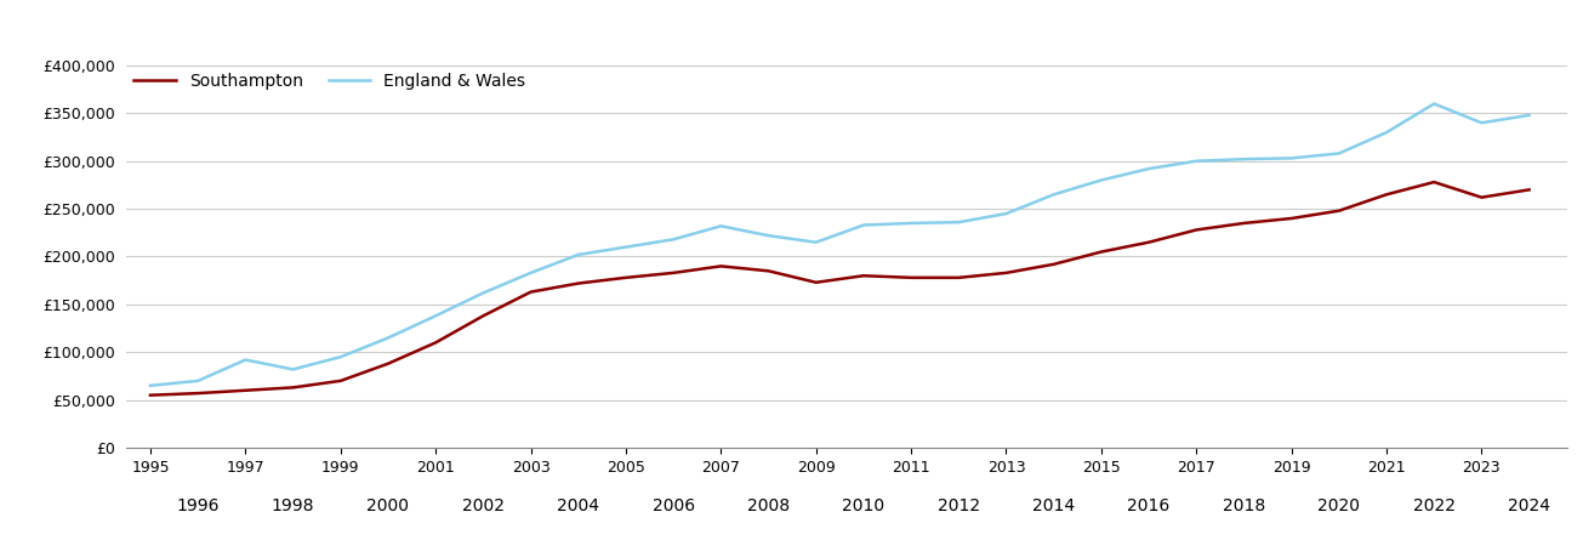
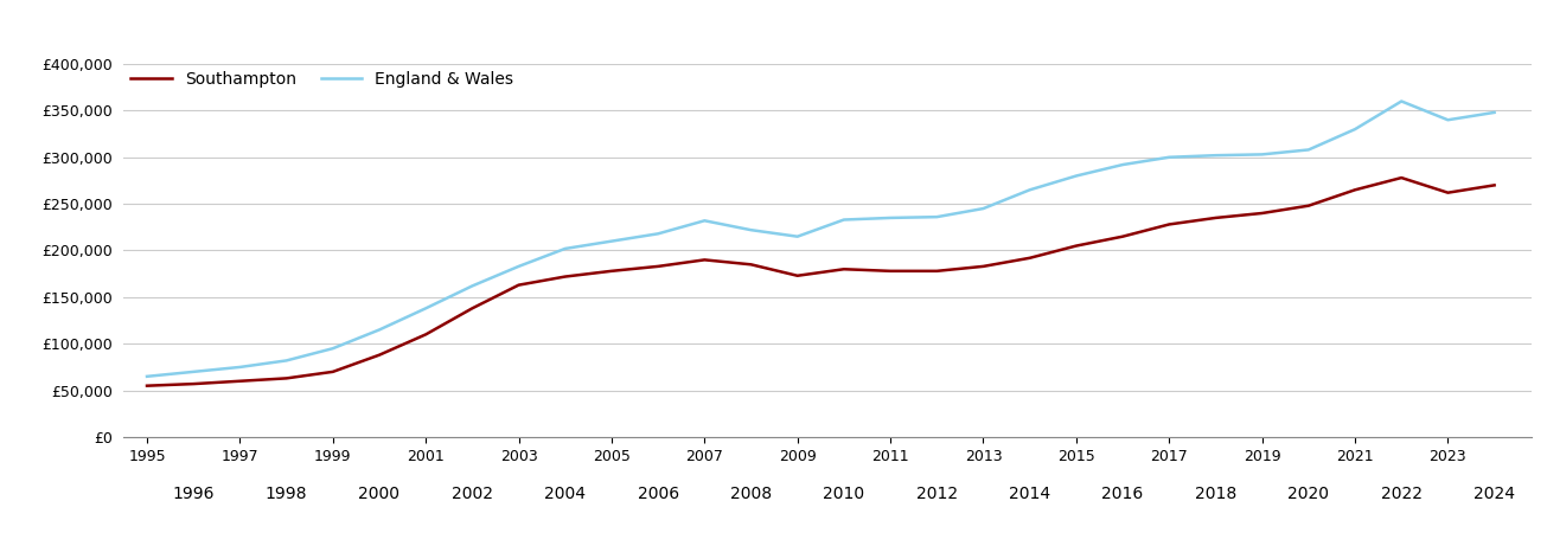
England & Wales/1997: £92,000 -> £75,000
